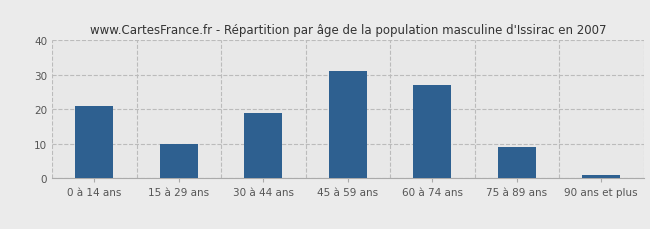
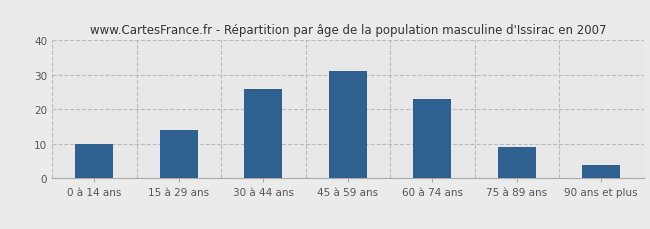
0 à 14 ans: 21 -> 10
15 à 29 ans: 10 -> 14
30 à 44 ans: 19 -> 26
60 à 74 ans: 27 -> 23
90 ans et plus: 1 -> 4
